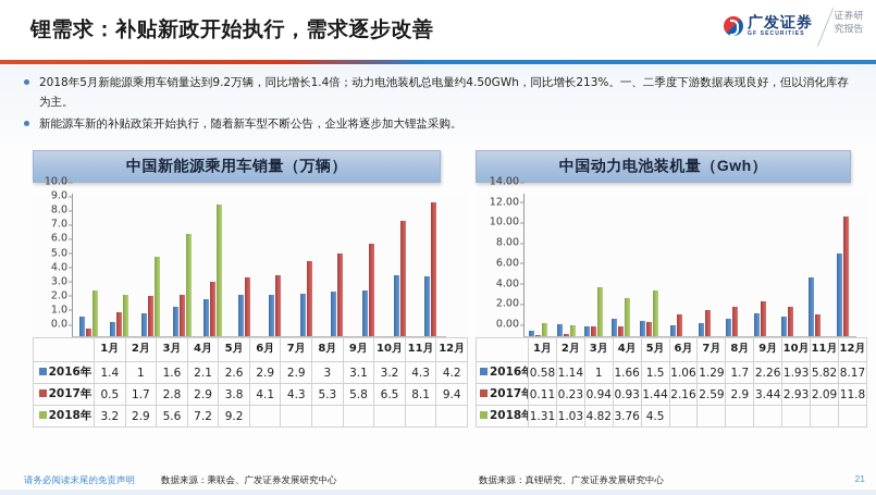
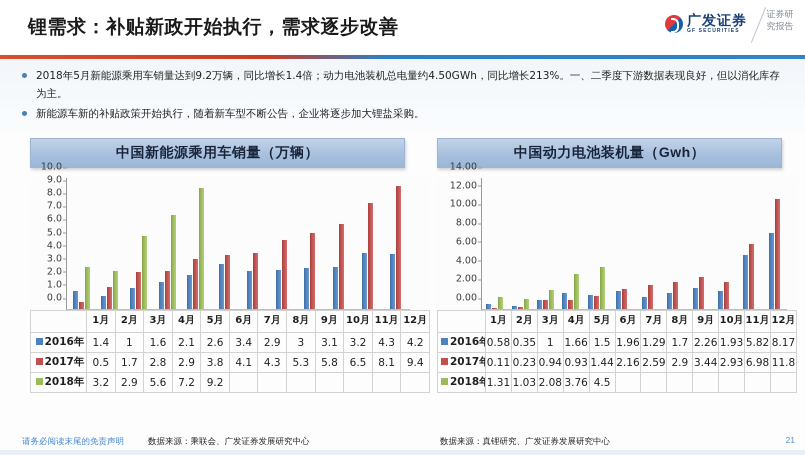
中国新能源乘用车销量（万辆）/2016年/6月: 2.9 -> 3.4
中国动力电池装机量（Gwh）/2016年/2月: 1.14 -> 0.35
中国动力电池装机量（Gwh）/2018年/3月: 4.82 -> 2.08
中国动力电池装机量（Gwh）/2016年/6月: 1.06 -> 1.96
中国动力电池装机量（Gwh）/2017年/11月: 2.09 -> 6.98
